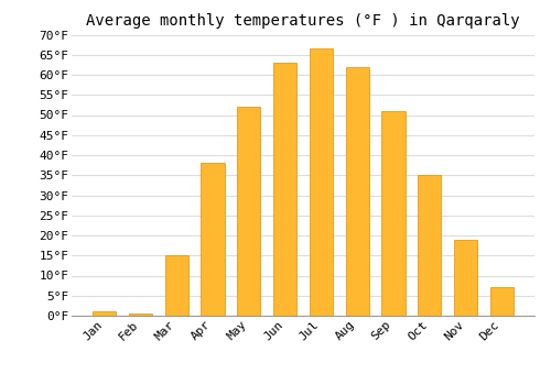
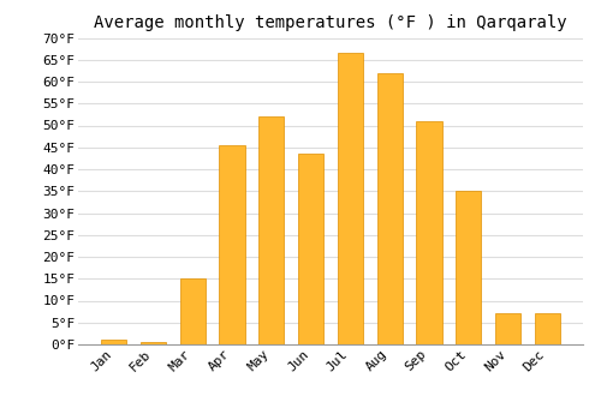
Apr: 38.0°F -> 45.5°F
Jun: 63.0°F -> 43.5°F
Nov: 19.0°F -> 7.0°F
